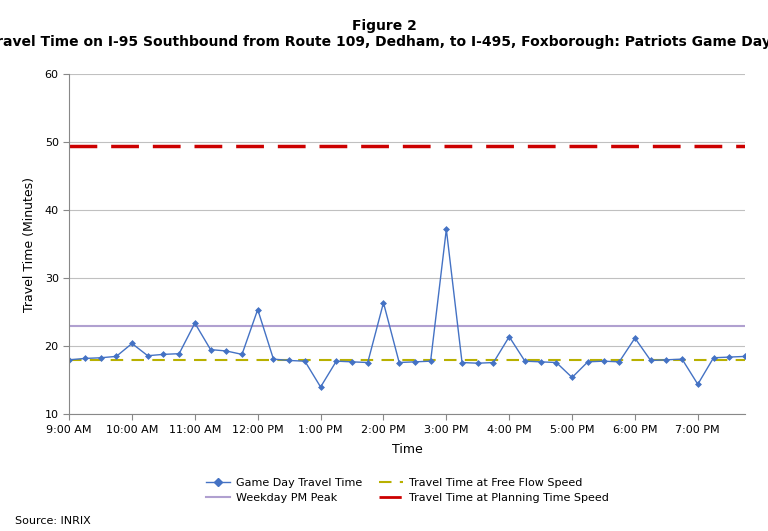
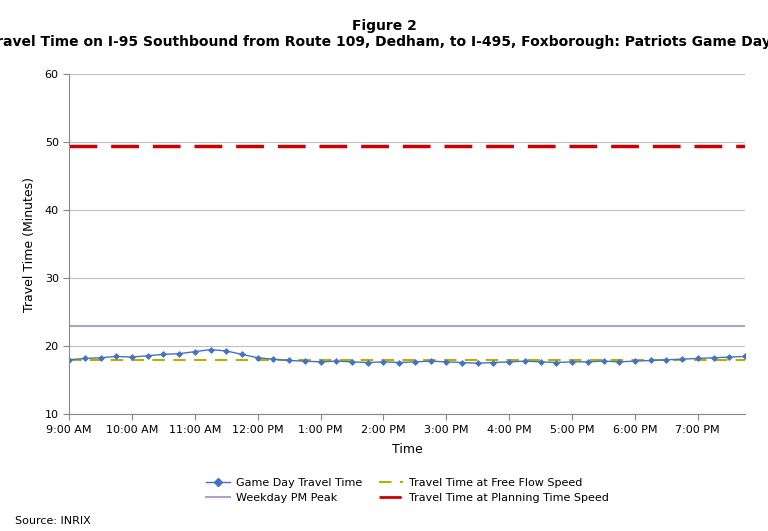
10:00 AM: 20.4 -> 18.4
11:00 AM: 23.4 -> 19.2
12:00 PM: 25.4 -> 18.3
1:00 PM: 14.0 -> 17.7
2:00 PM: 26.4 -> 17.7
3:00 PM: 37.2 -> 17.7
4:00 PM: 21.4 -> 17.7
5:00 PM: 15.4 -> 17.7
6:00 PM: 21.2 -> 17.8
7:00 PM: 14.4 -> 18.2
